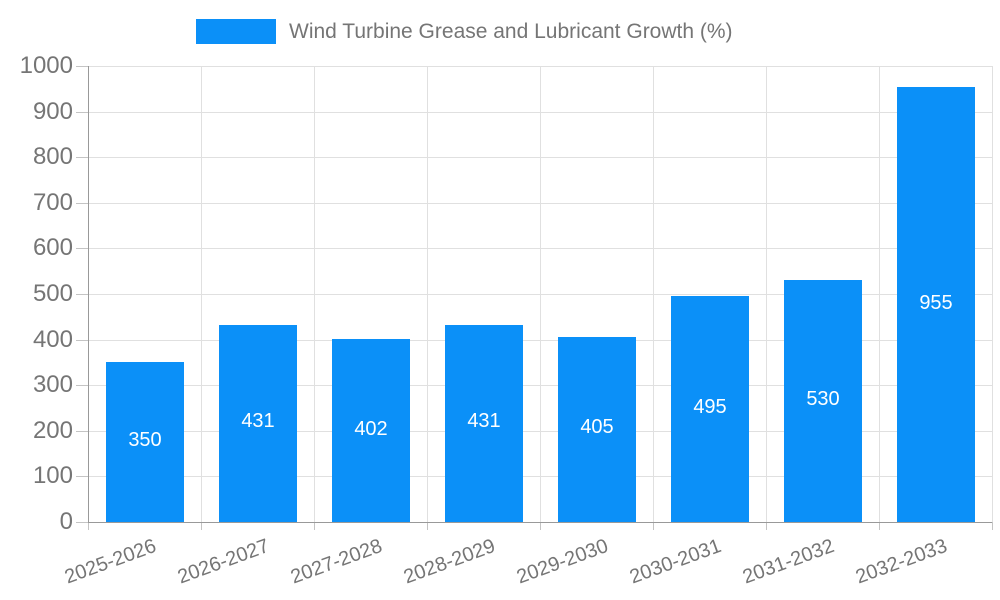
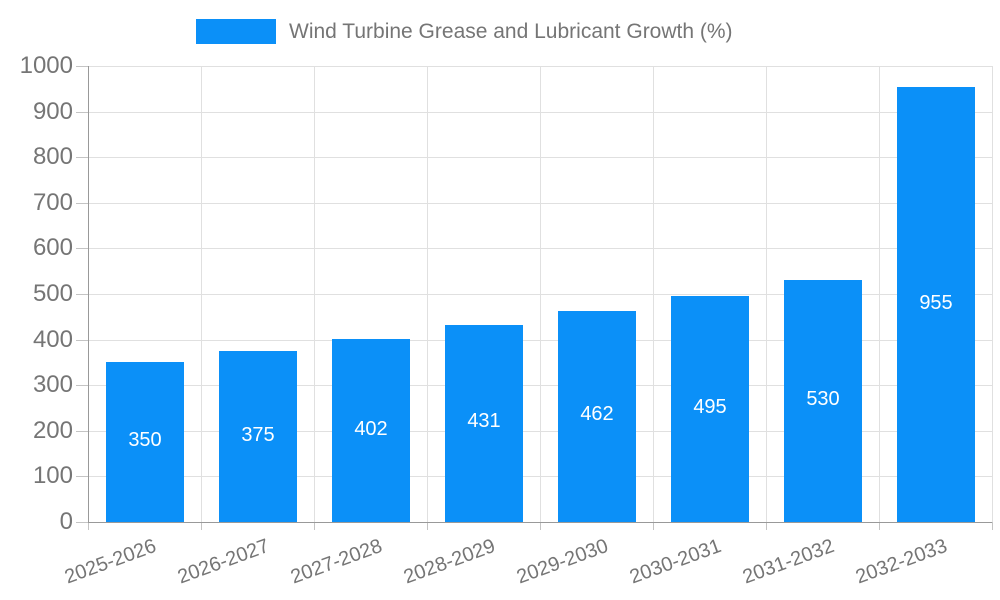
2026-2027: 431 -> 375
2029-2030: 405 -> 462
